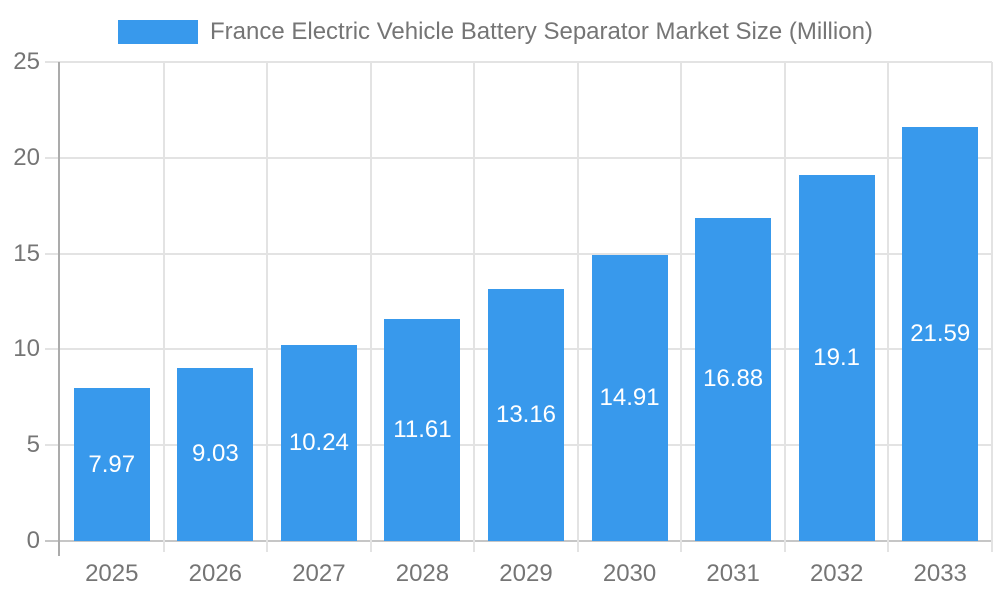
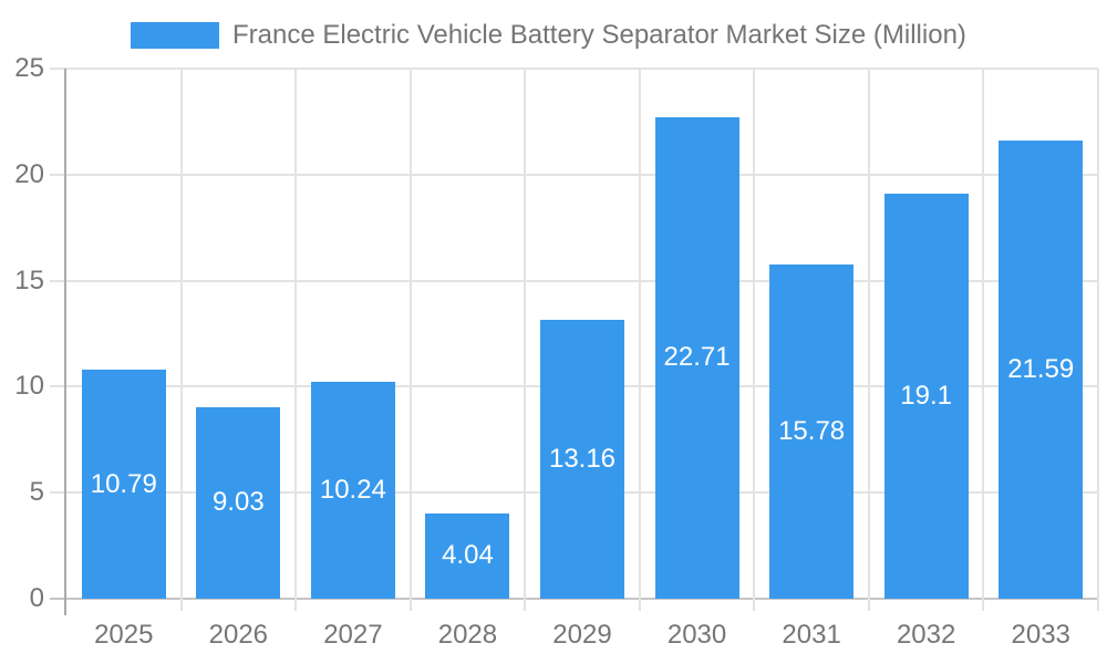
2025: 7.97 -> 10.79
2028: 11.61 -> 4.04
2030: 14.91 -> 22.71
2031: 16.88 -> 15.78
